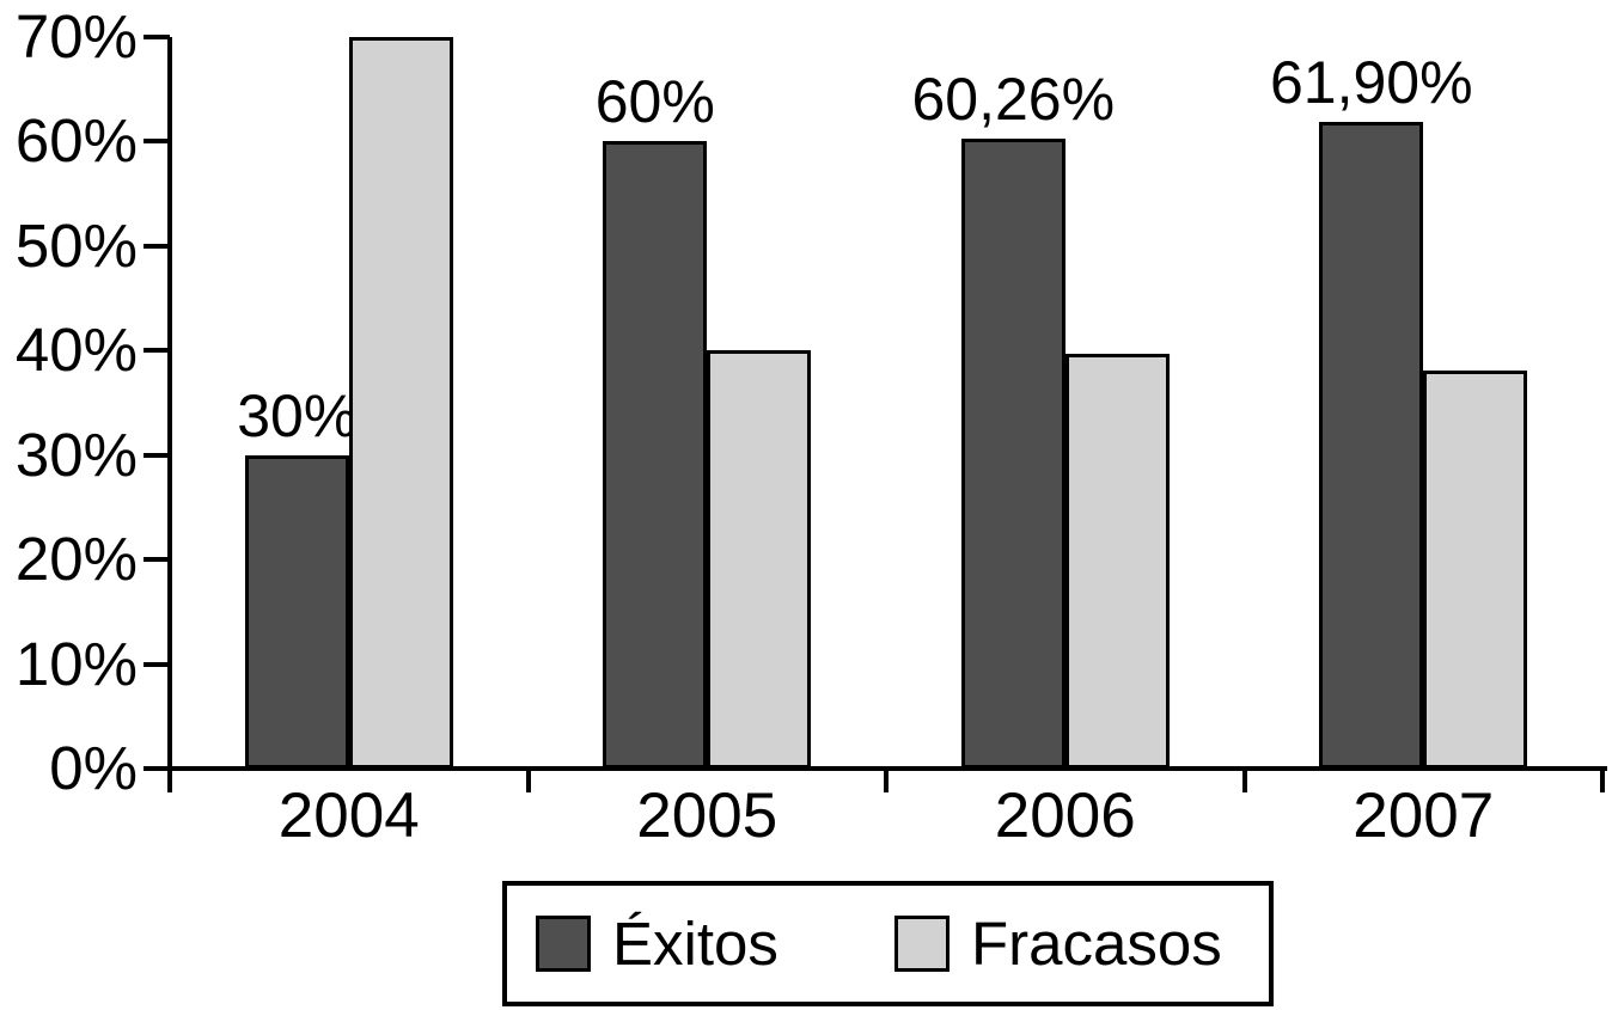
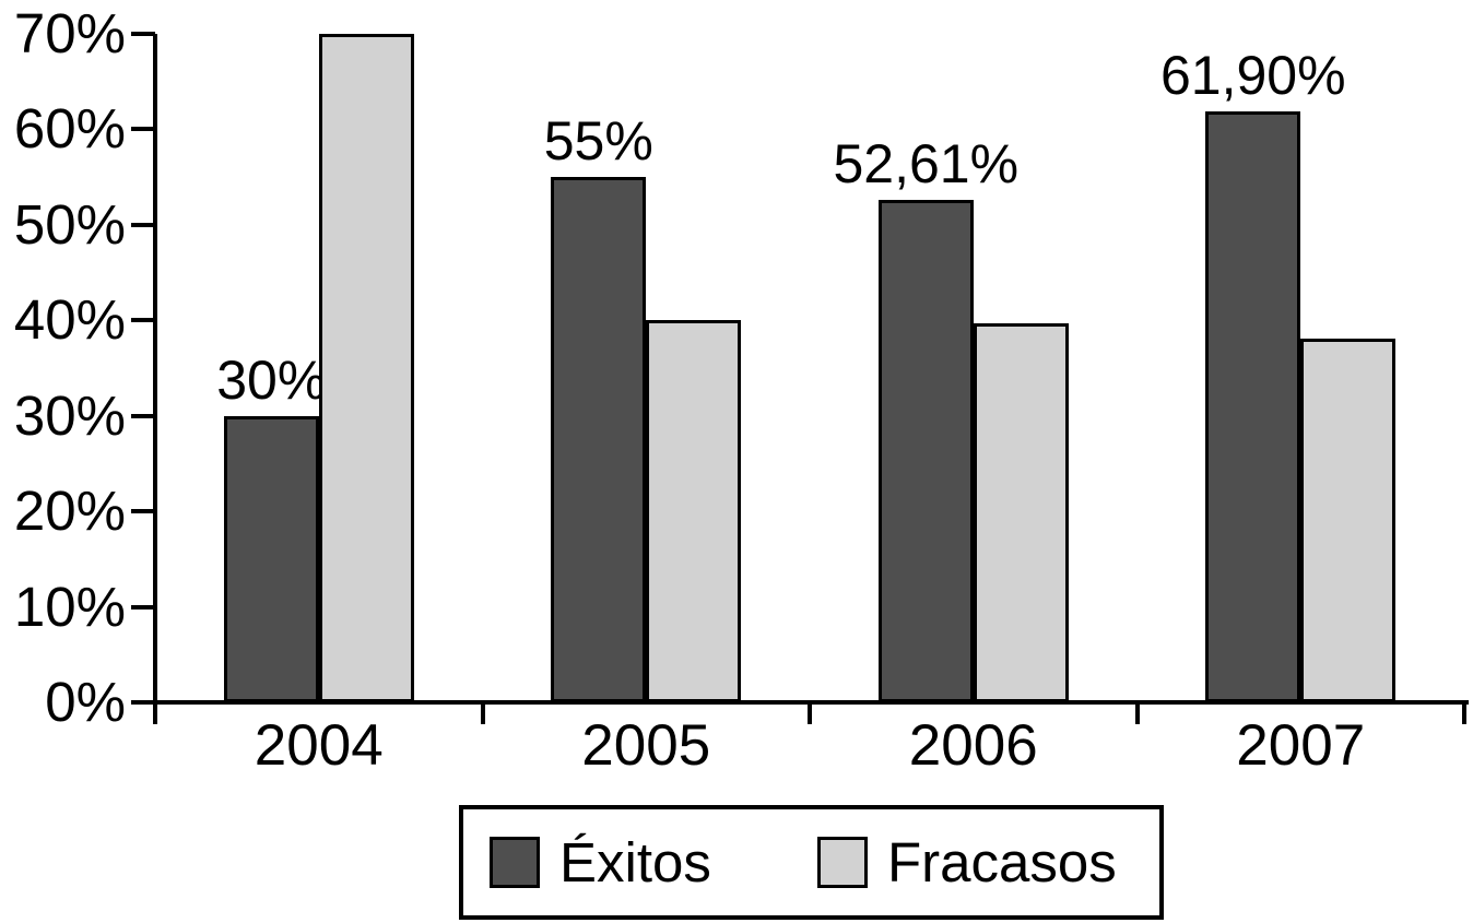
Éxitos/2005: 60% -> 55%
Éxitos/2006: 60,26% -> 52,61%
